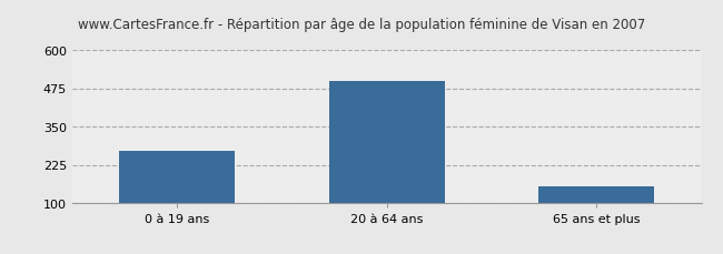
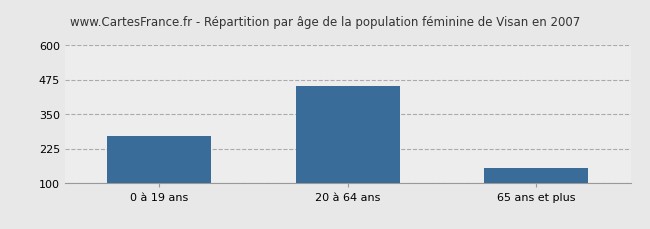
20 à 64 ans: 500 -> 450
